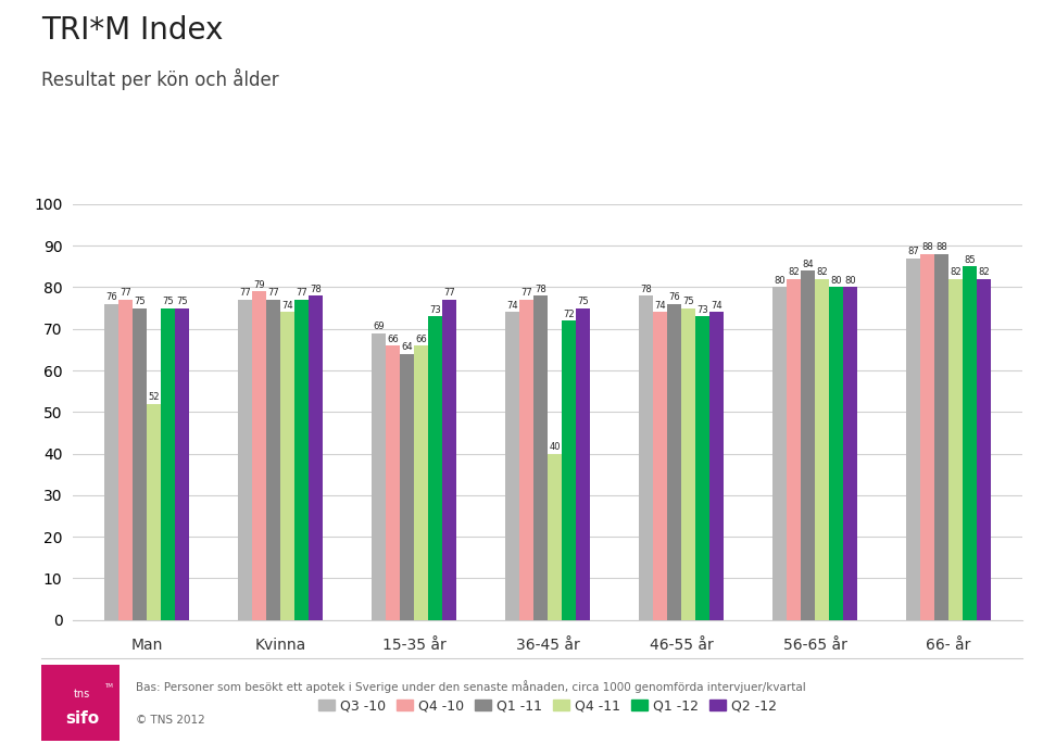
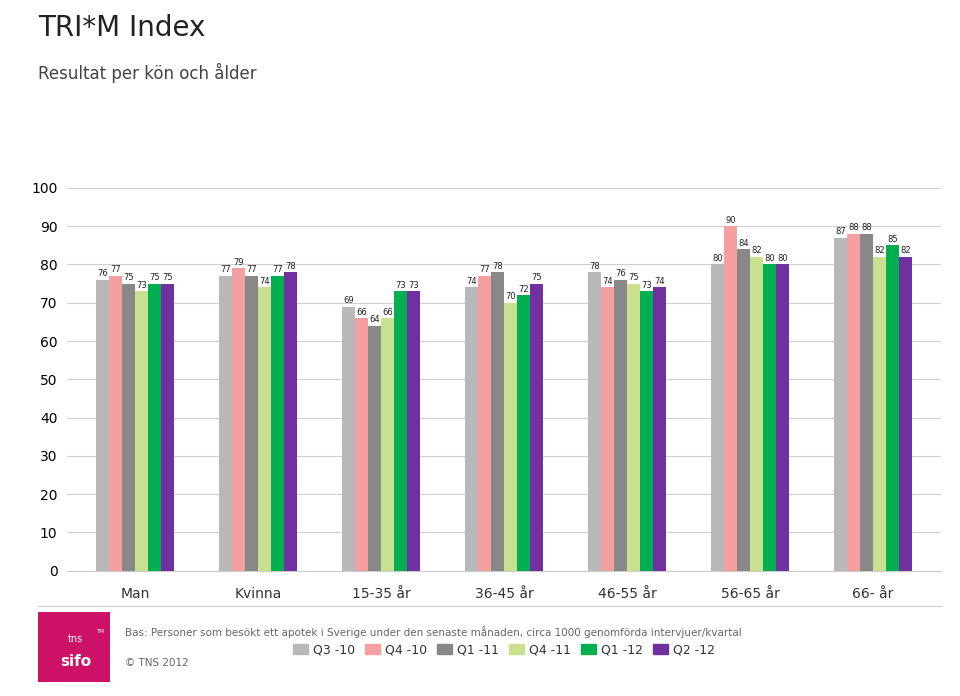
Q4 -11/Man: 52 -> 73
Q2 -12/15-35 år: 77 -> 73
Q4 -11/36-45 år: 40 -> 70
Q4 -10/56-65 år: 82 -> 90
